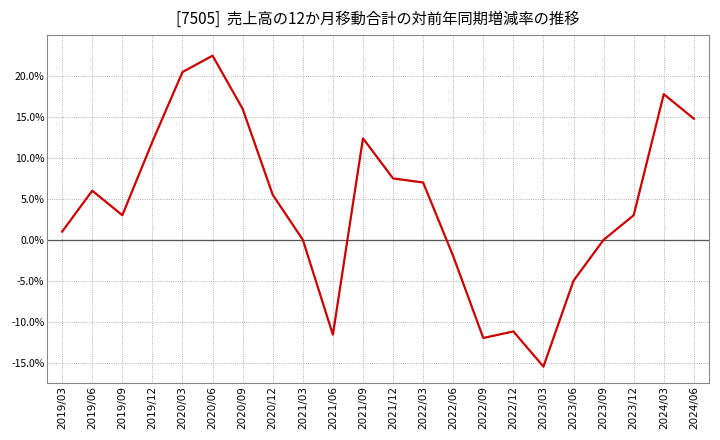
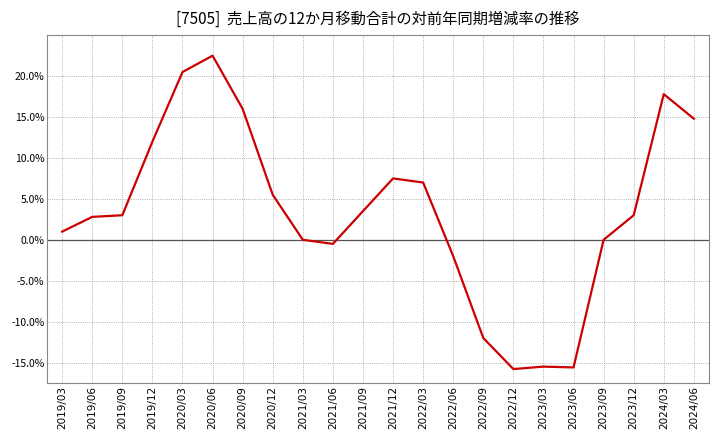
2019/06: 6.0% -> 2.8%
2021/06: -11.6% -> -0.5%
2021/09: 12.4% -> 3.5%
2022/12: -11.2% -> -15.8%
2023/06: -5.0% -> -15.6%
